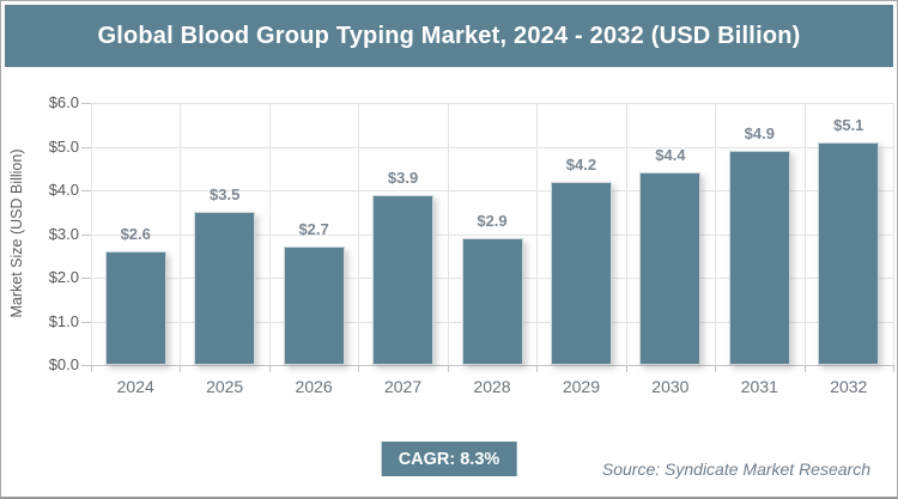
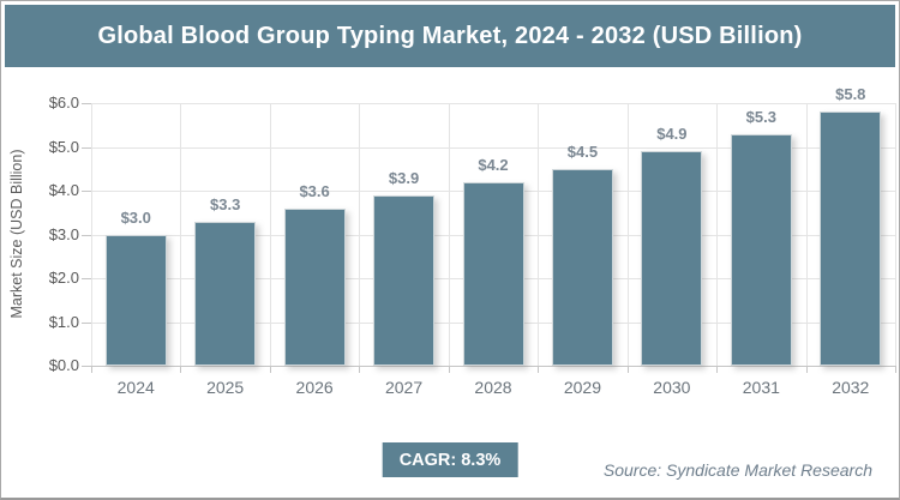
2024: $2.6 -> $3.0
2025: $3.5 -> $3.3
2026: $2.7 -> $3.6
2028: $2.9 -> $4.2
2029: $4.2 -> $4.5
2030: $4.4 -> $4.9
2031: $4.9 -> $5.3
2032: $5.1 -> $5.8
